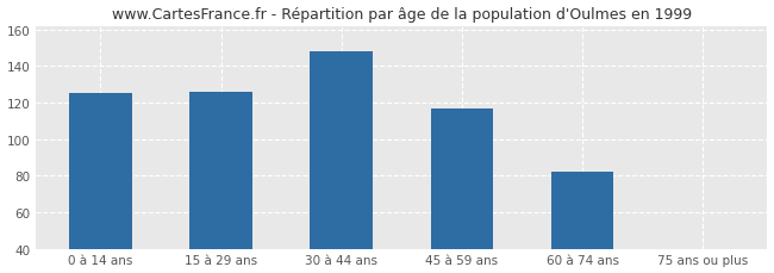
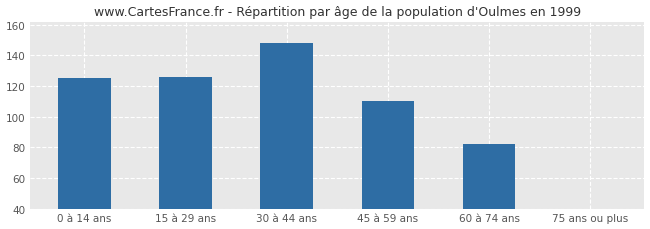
45 à 59 ans: 117 -> 110
